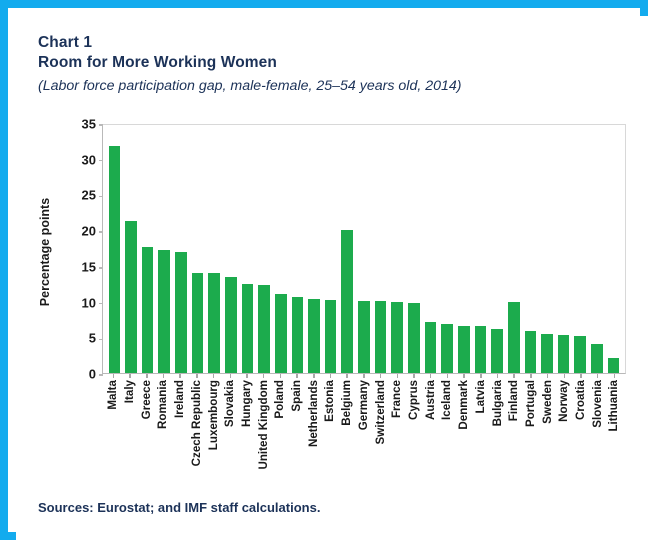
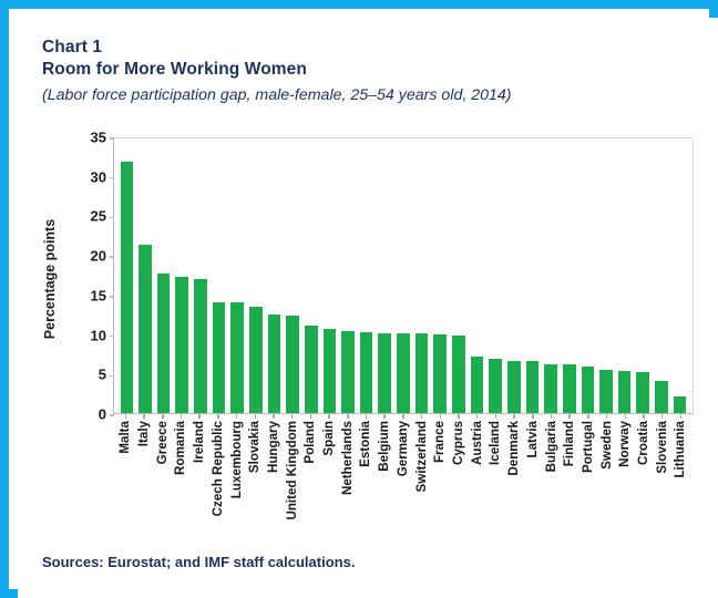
Belgium: 20 -> 10
Finland: 10 -> 6
